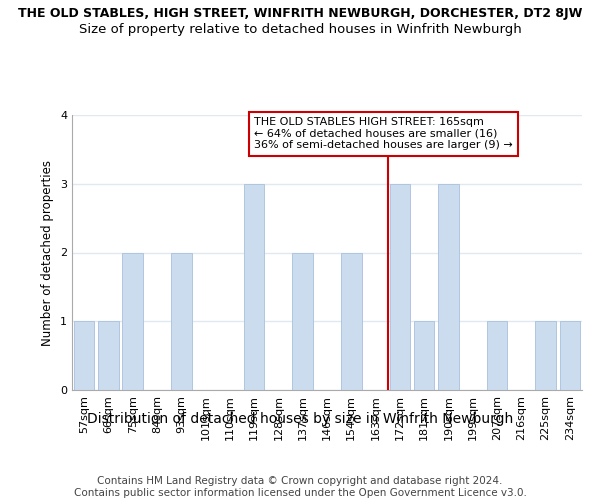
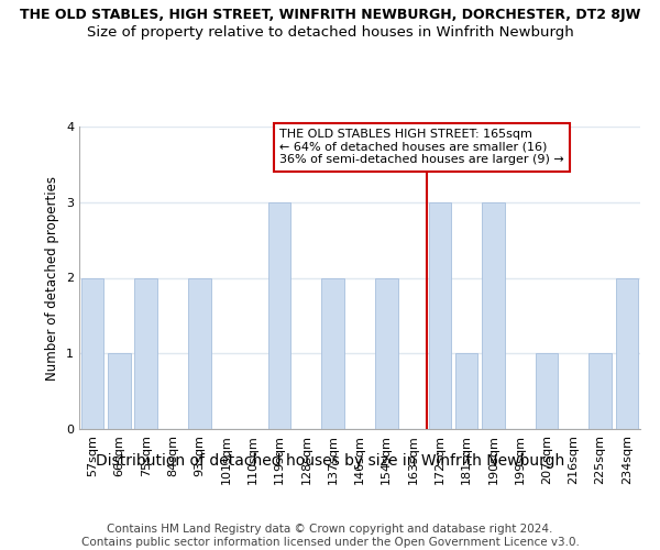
57sqm: 1 -> 2
234sqm: 1 -> 2
